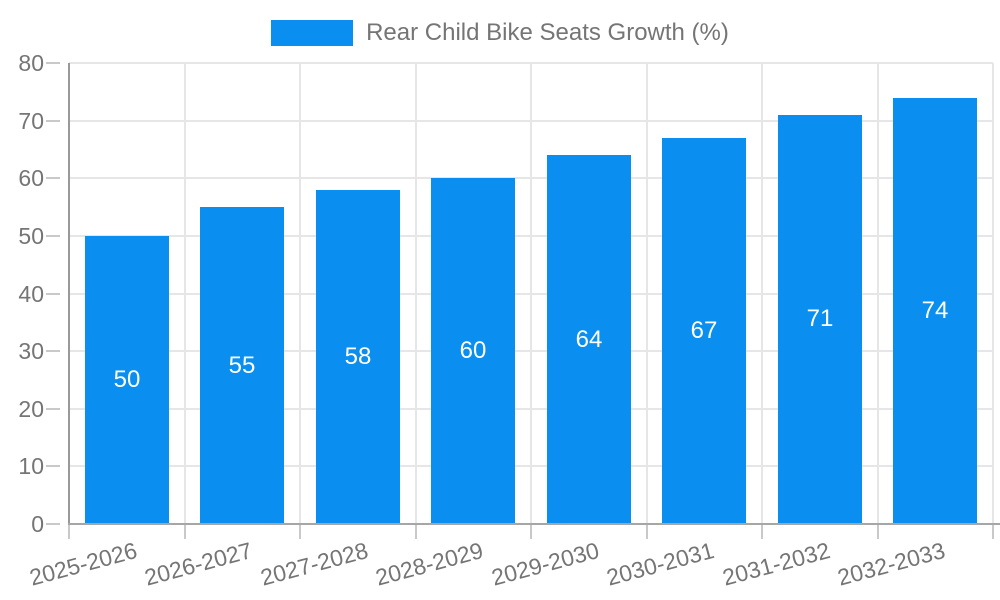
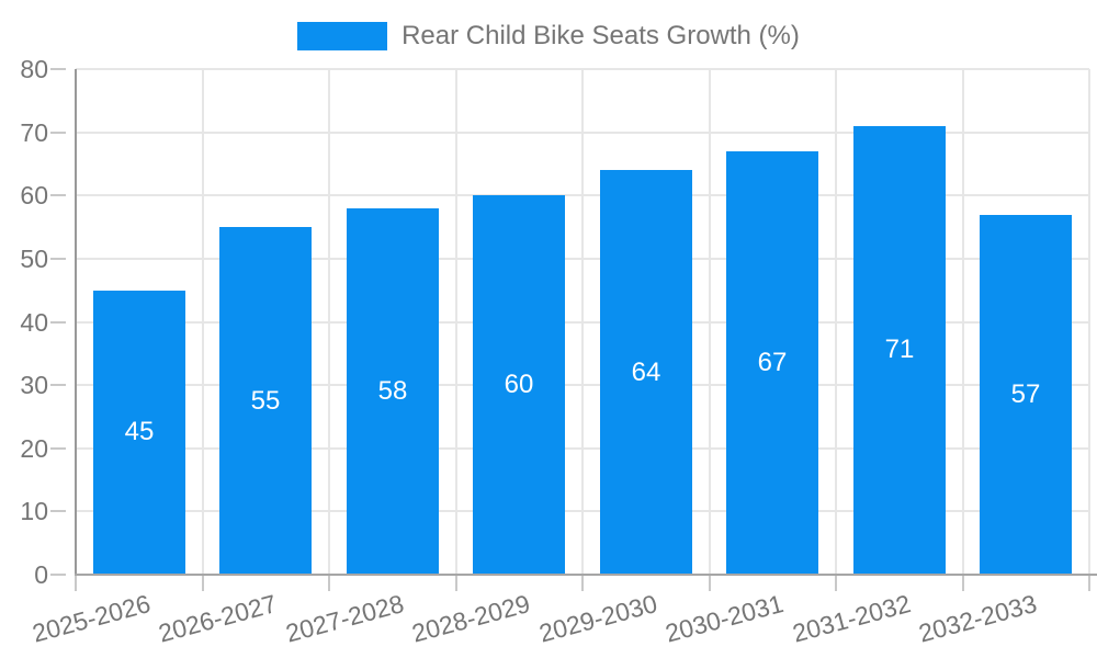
2025-2026: 50 -> 45
2032-2033: 74 -> 57
